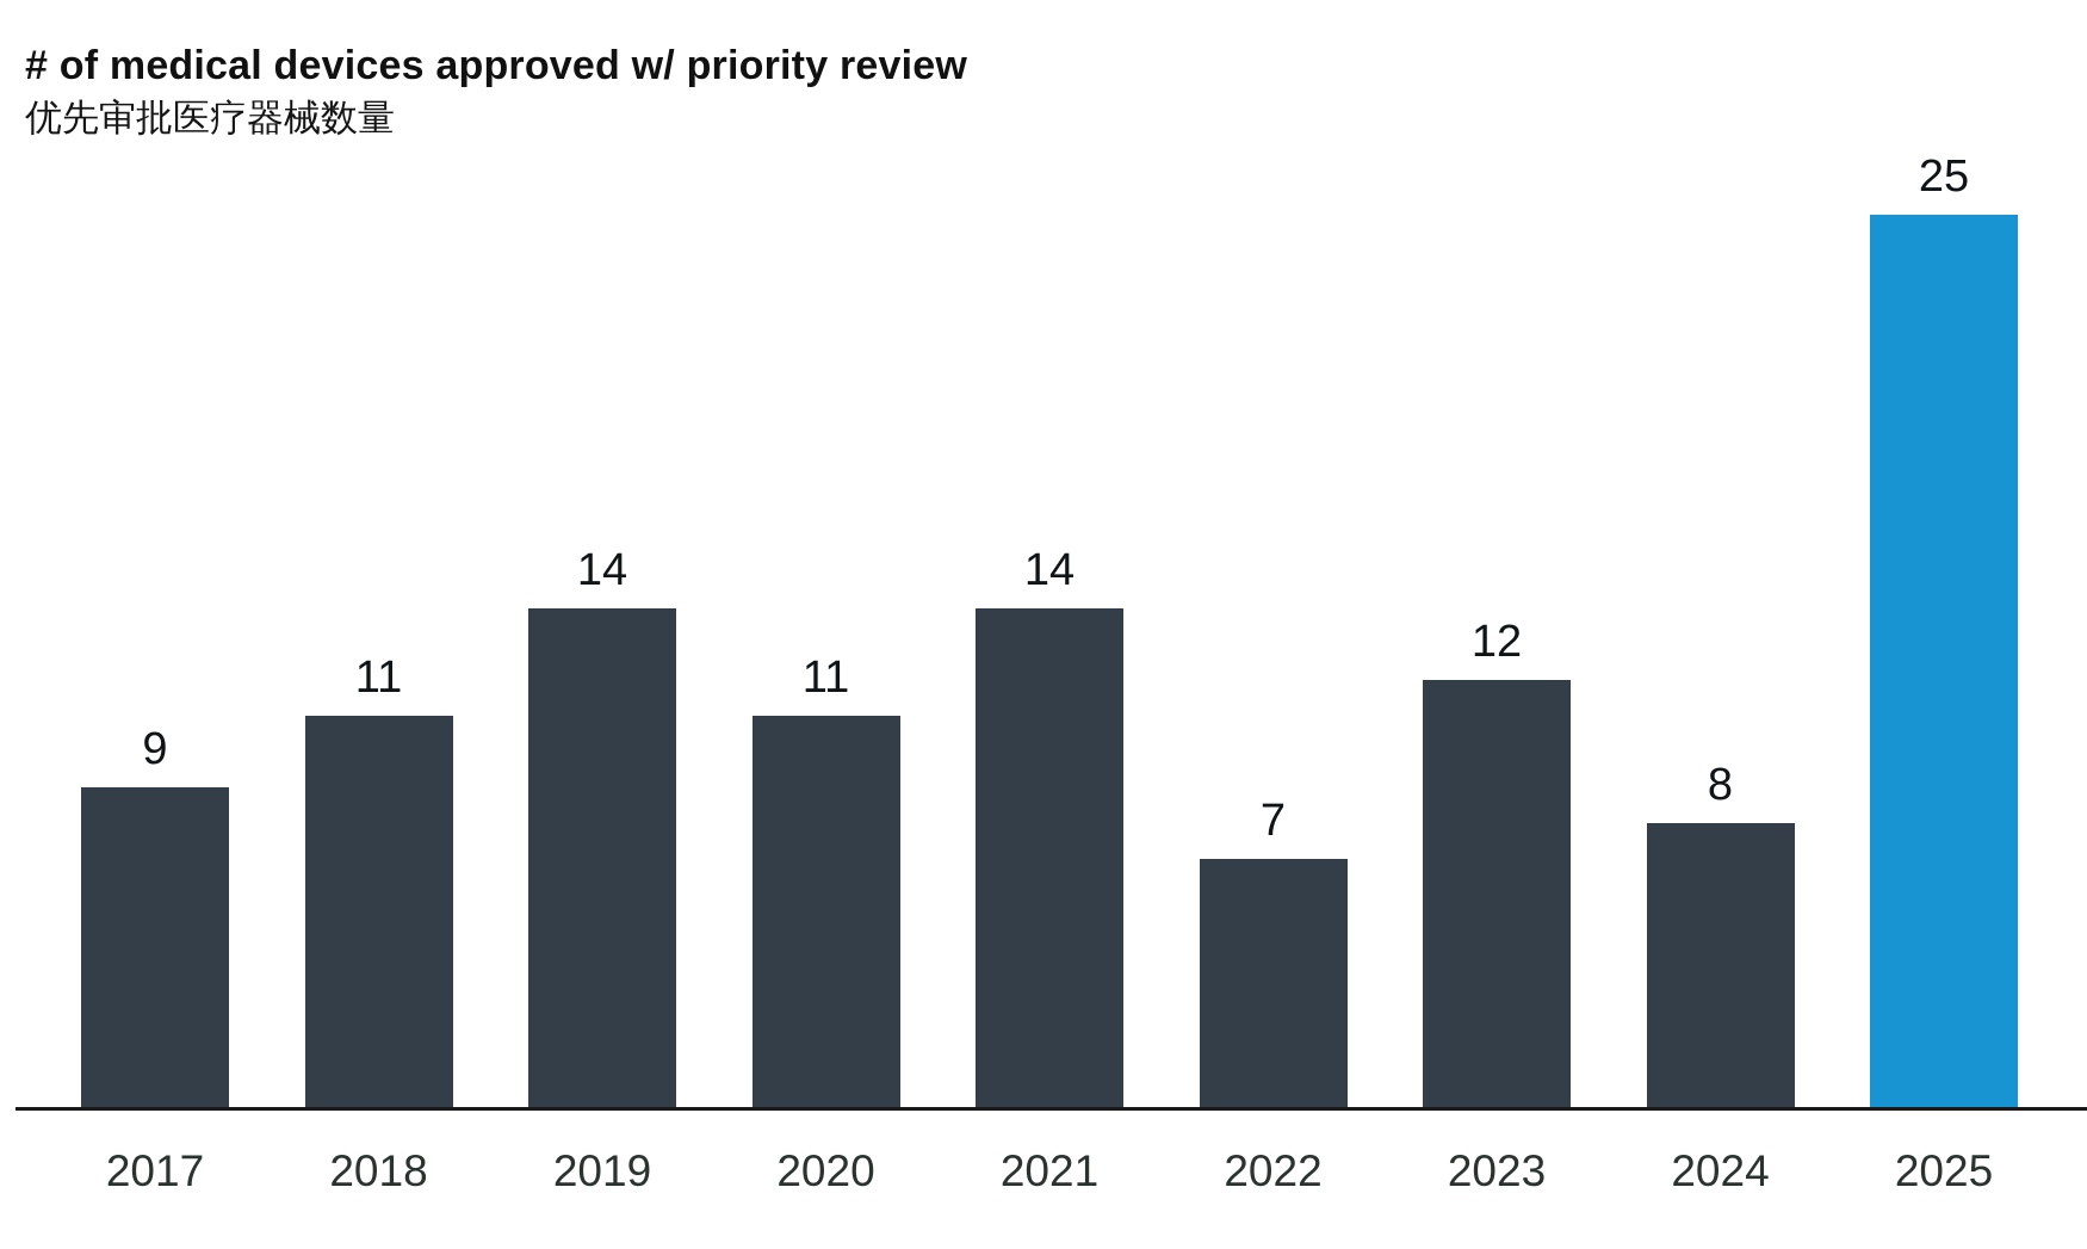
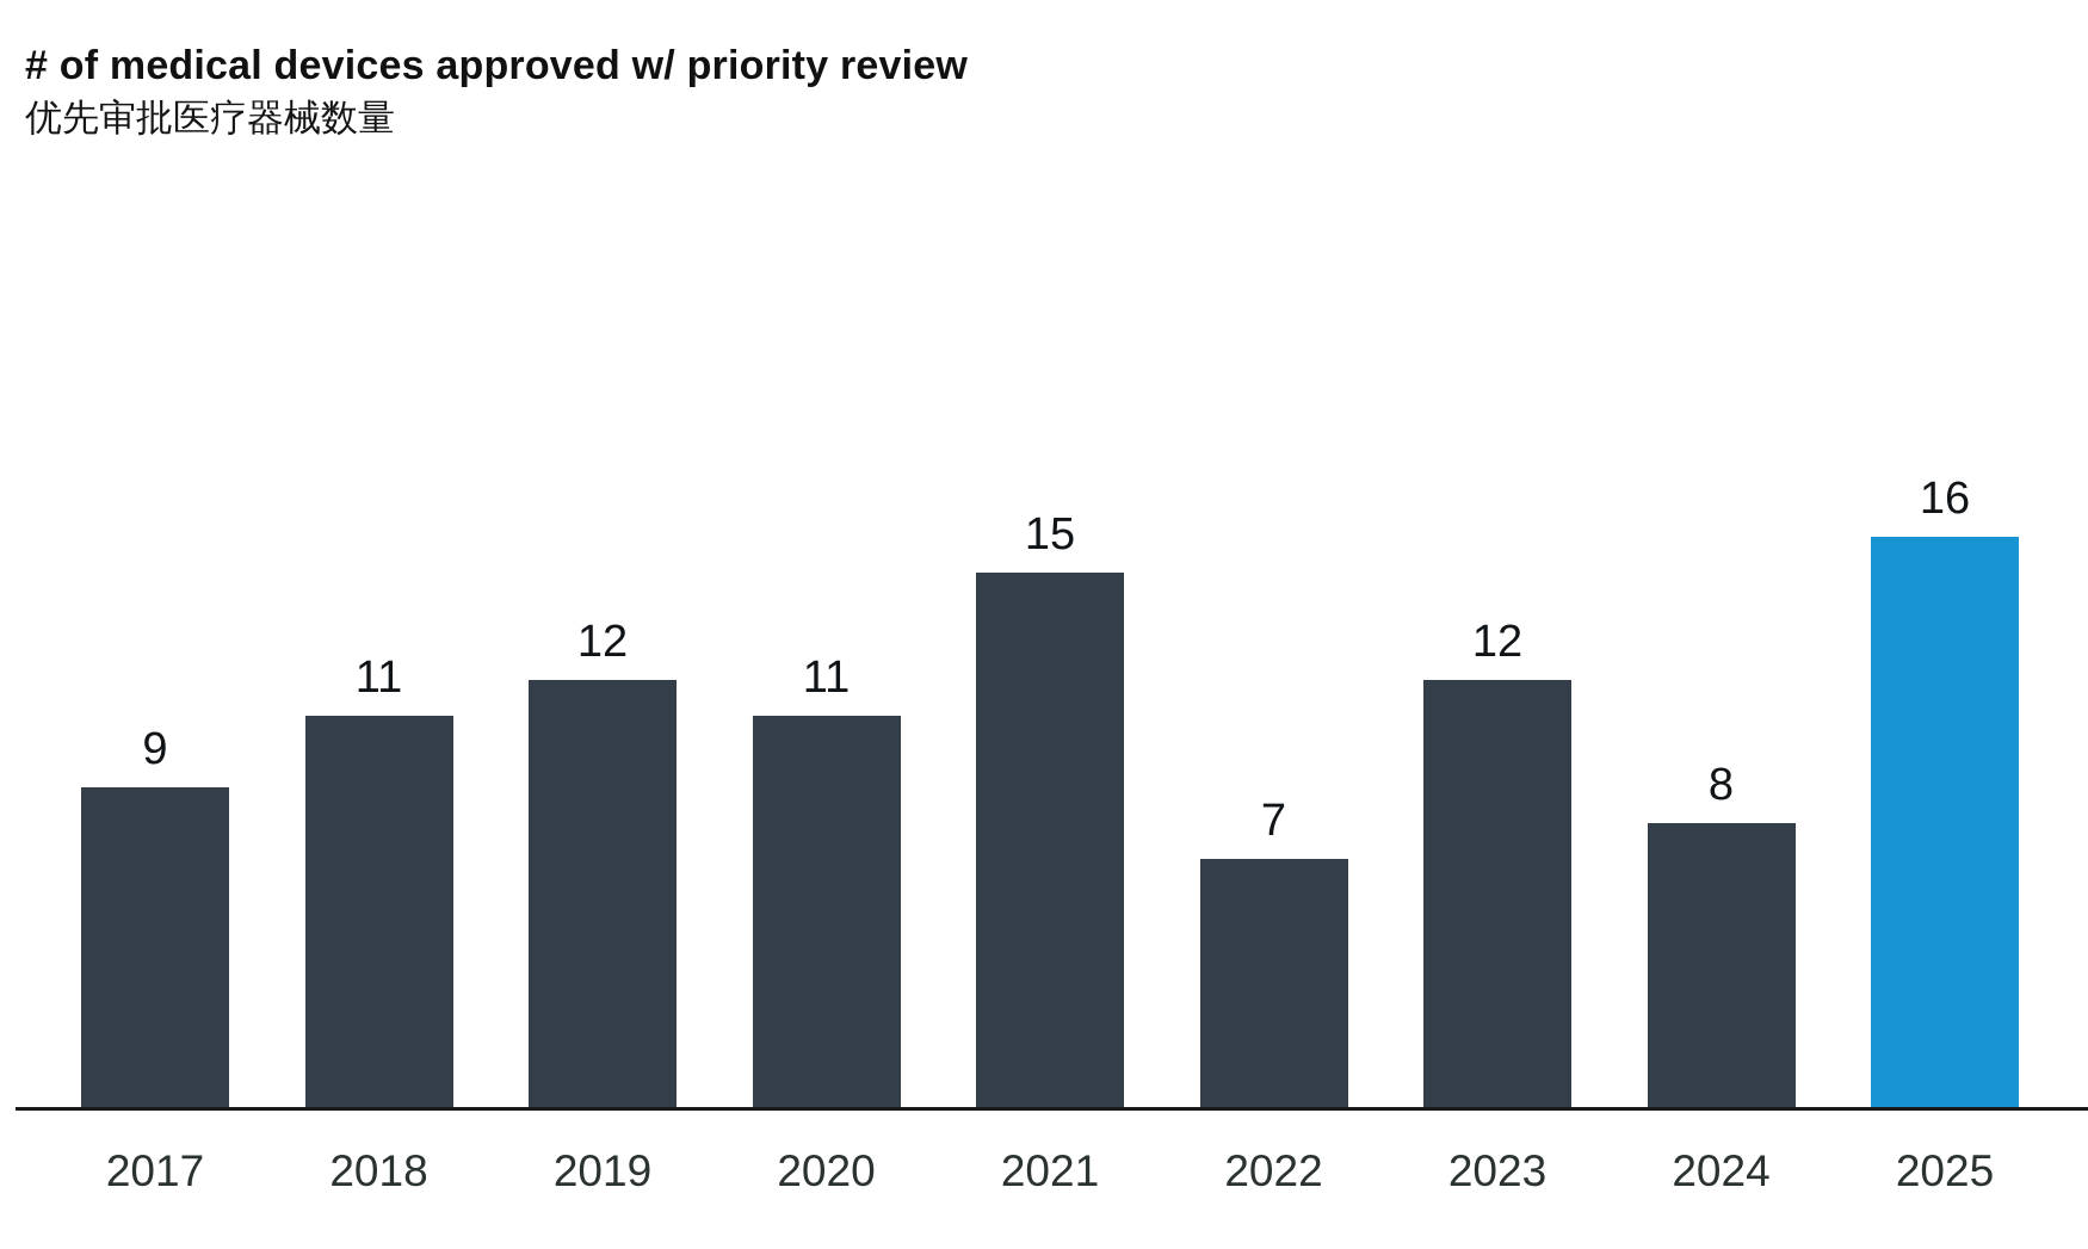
2019: 14 -> 12
2021: 14 -> 15
2025: 25 -> 16
